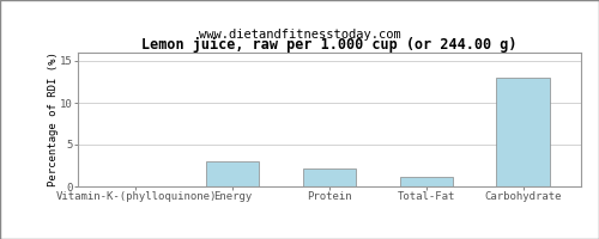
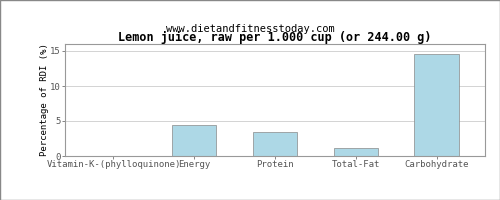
Energy: 3.0 -> 4.4
Protein: 2.2 -> 3.4
Carbohydrate: 13.0 -> 14.6
